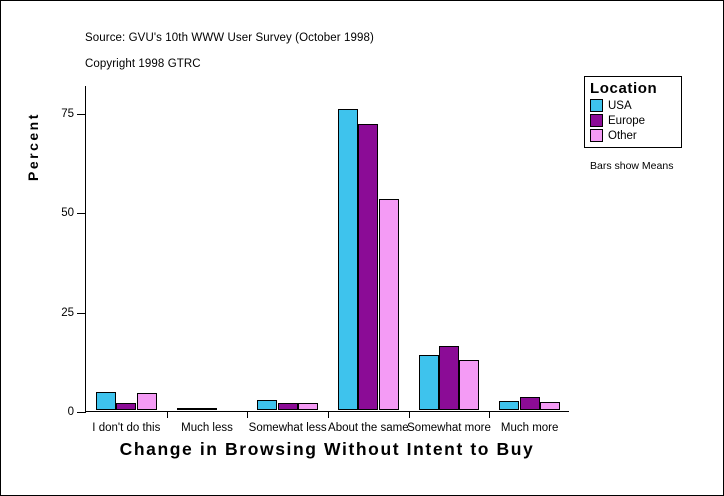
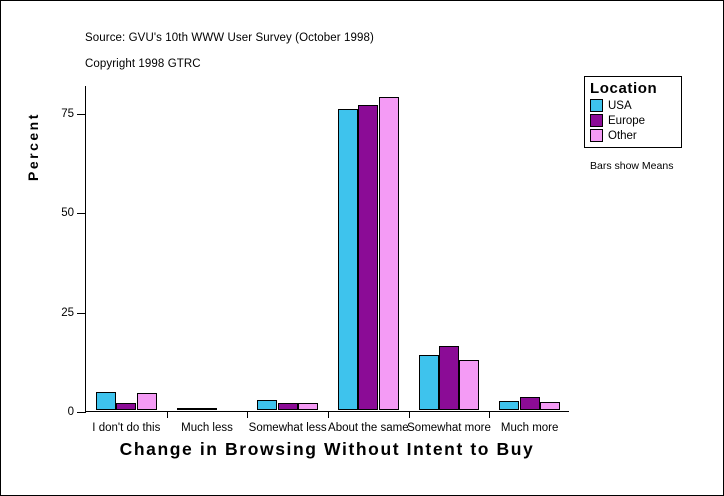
Europe/About the same: 72 -> 77
Other/About the same: 53 -> 79
